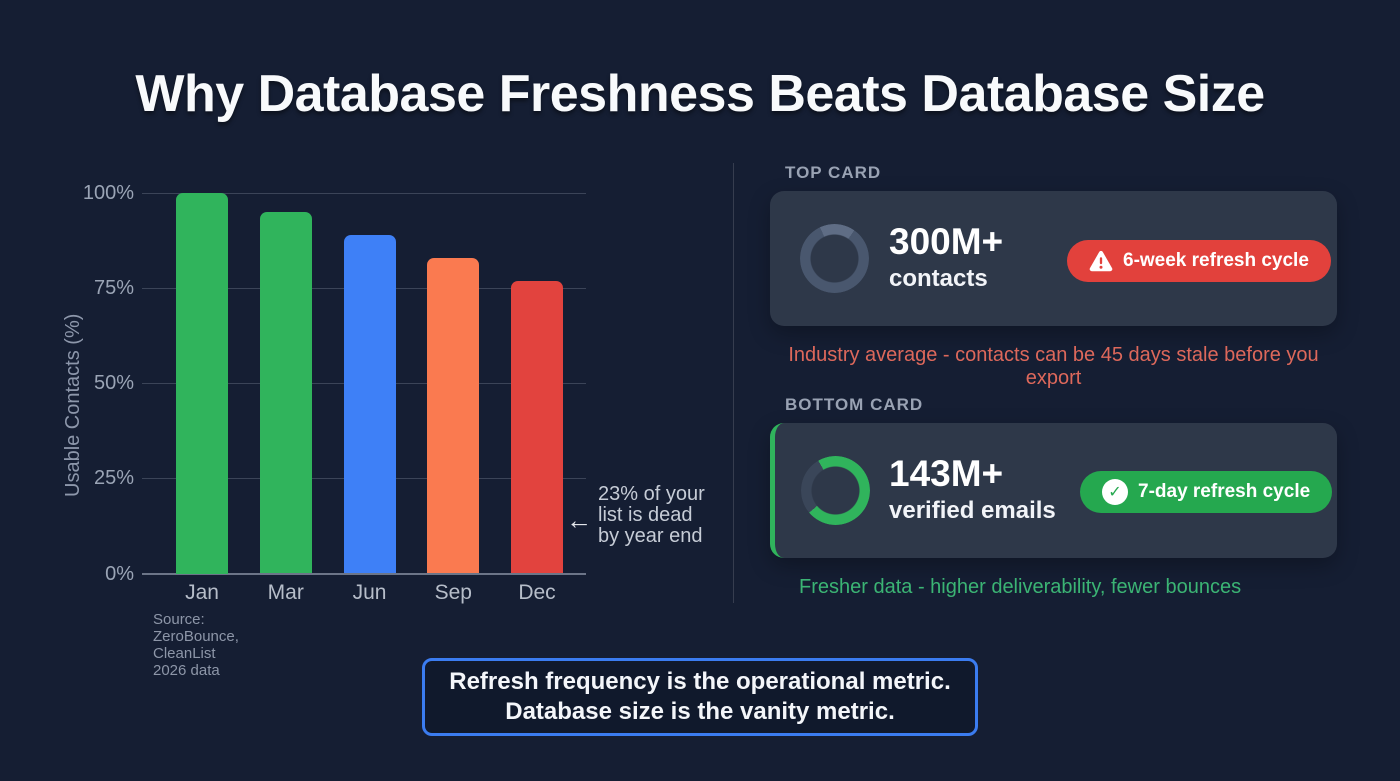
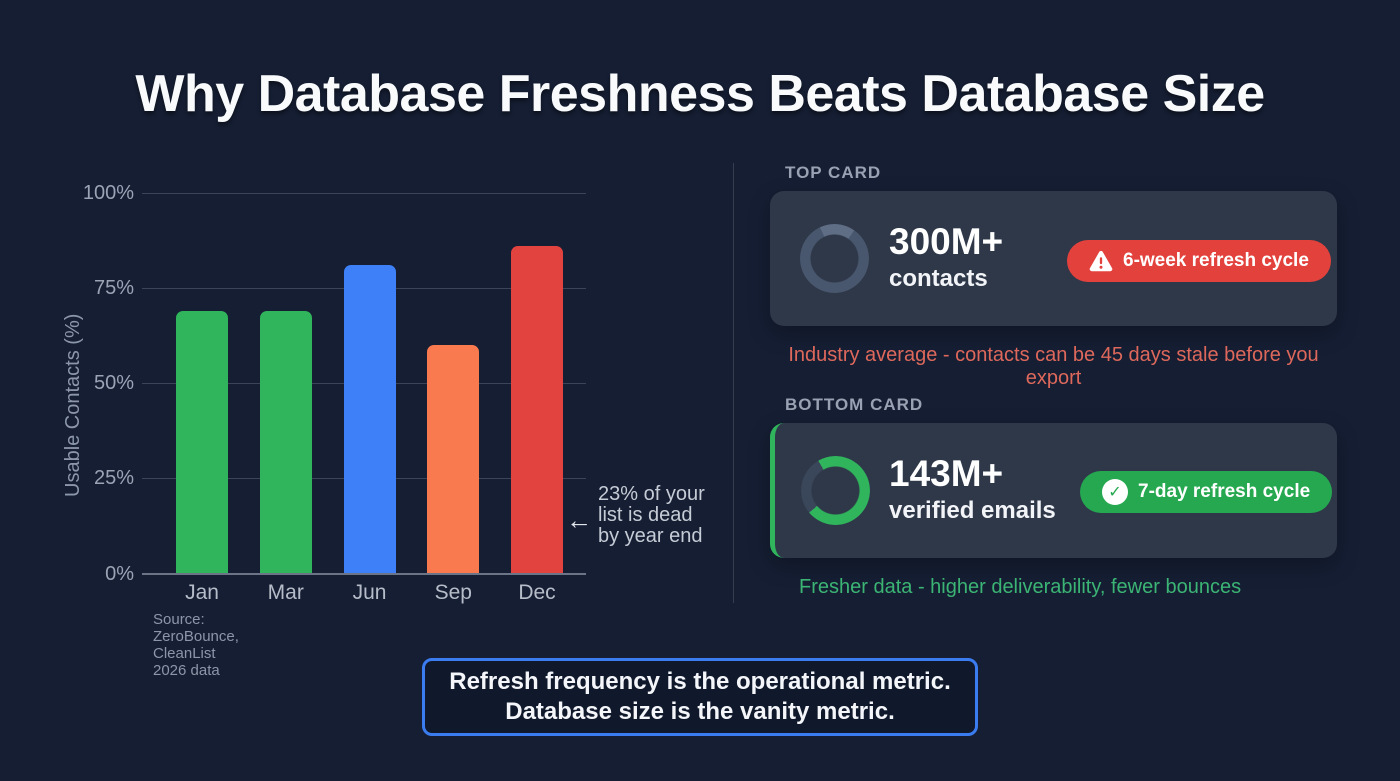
Jan: 100% -> 69%
Mar: 95% -> 69%
Jun: 89% -> 81%
Sep: 83% -> 60%
Dec: 77% -> 86%
